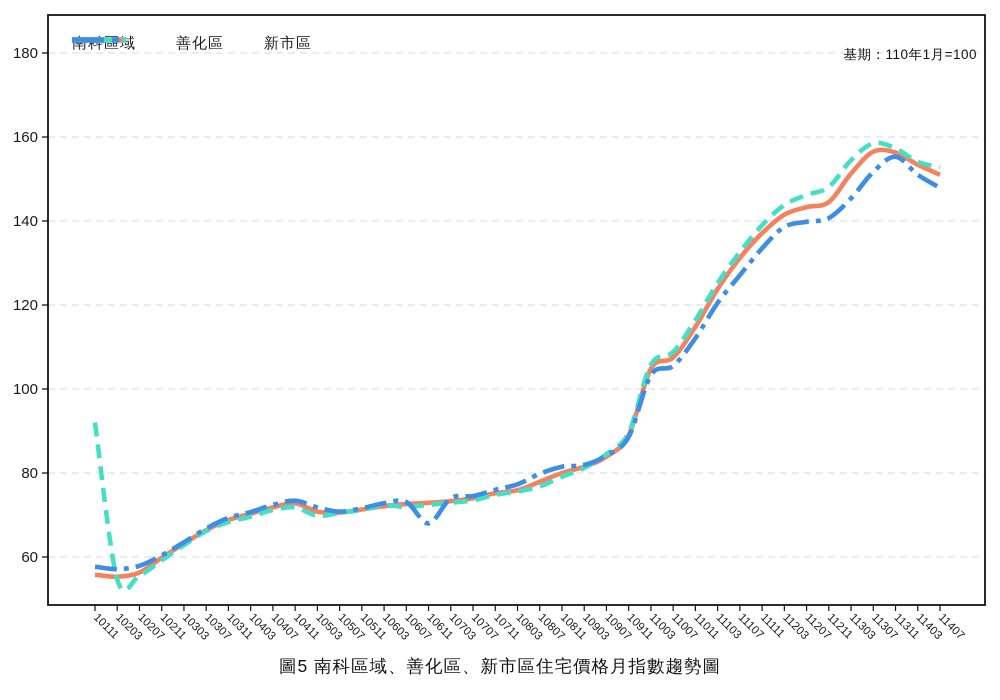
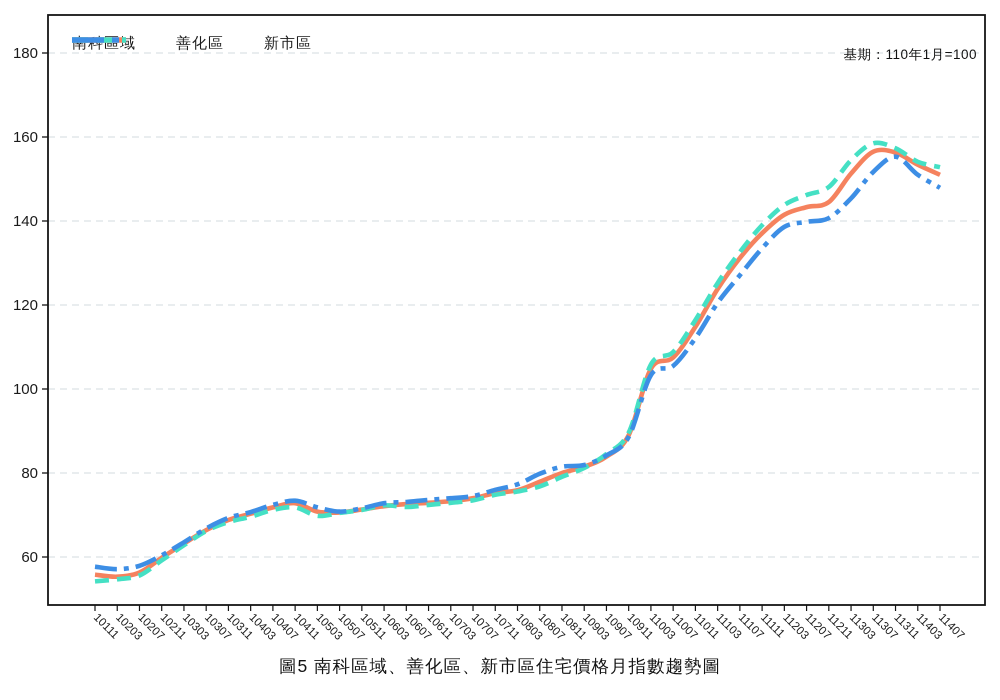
善化區/10111: 92 -> 54
新市區/10611: 68 -> 74
